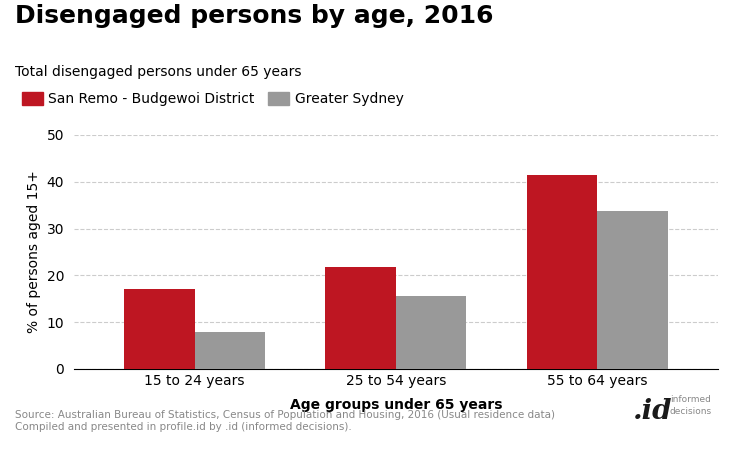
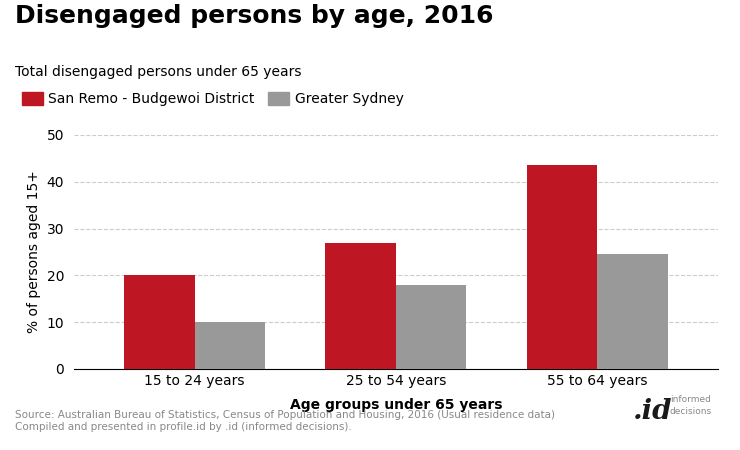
San Remo - Budgewoi District/15 to 24 years: 17.0 -> 20.0
Greater Sydney/15 to 24 years: 7.8 -> 10.0
San Remo - Budgewoi District/25 to 54 years: 21.7 -> 27.0
Greater Sydney/25 to 54 years: 15.7 -> 18.0
San Remo - Budgewoi District/55 to 64 years: 41.5 -> 43.5
Greater Sydney/55 to 64 years: 33.8 -> 24.5
